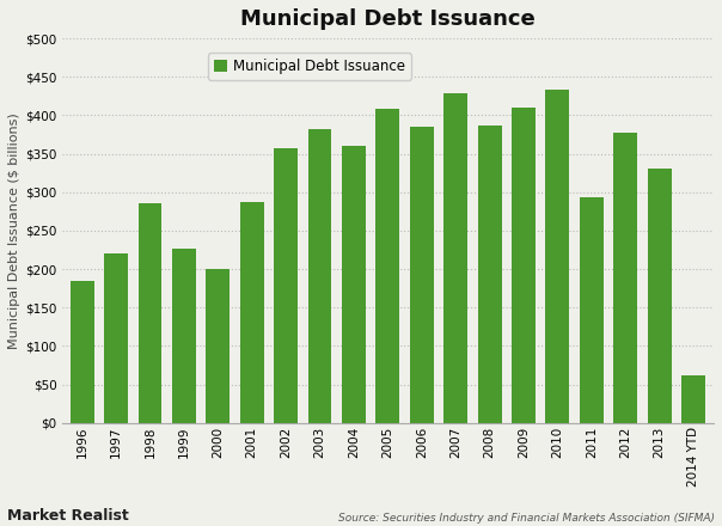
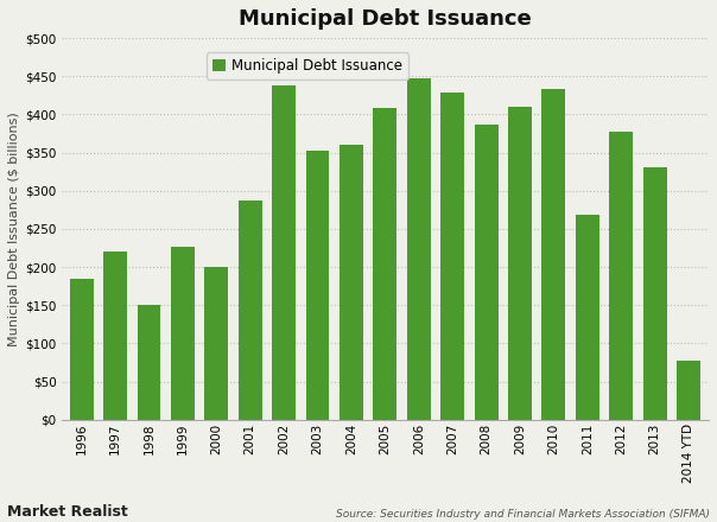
1998: $285 -> $150
2002: $357 -> $438
2003: $382 -> $352
2006: $385 -> $448
2011: $294 -> $268
2014 YTD: $62 -> $78
